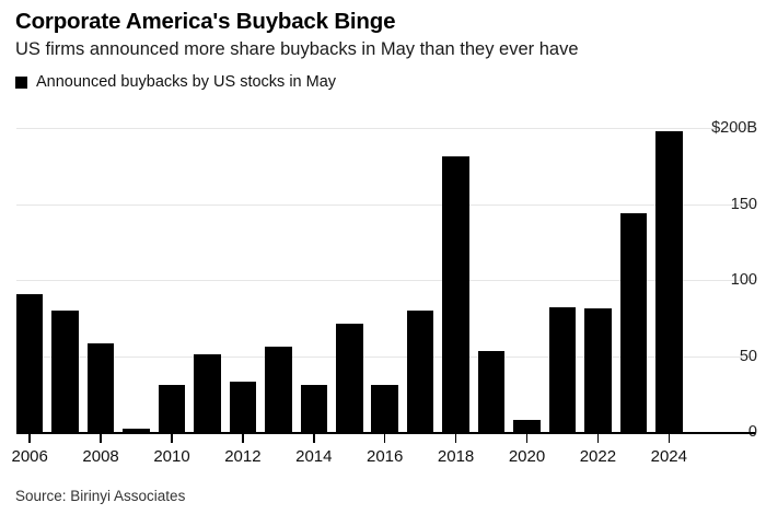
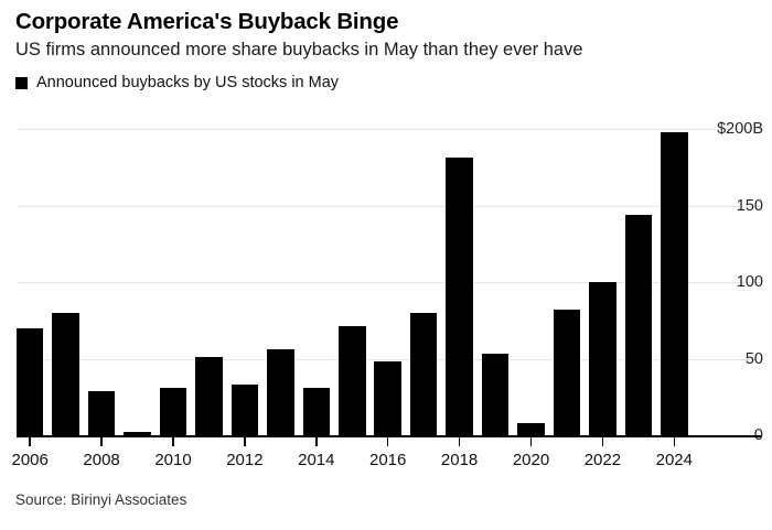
2006: $91B -> $70B
2008: $58B -> $29B
2016: $31B -> $48B
2022: $81B -> $100B
